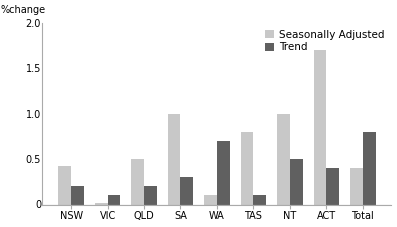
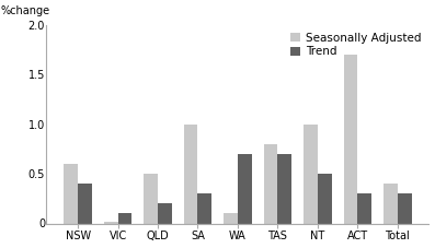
Seasonally Adjusted/NSW: 0.42 -> 0.60
Trend/NSW: 0.2 -> 0.4
Trend/TAS: 0.1 -> 0.7
Trend/ACT: 0.4 -> 0.3
Trend/Total: 0.8 -> 0.3
